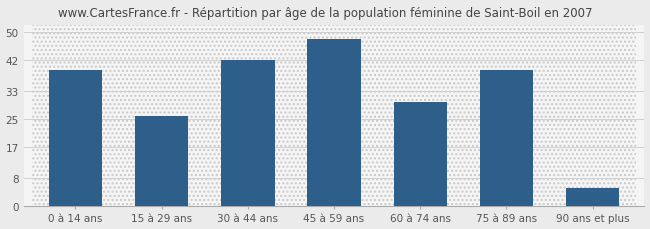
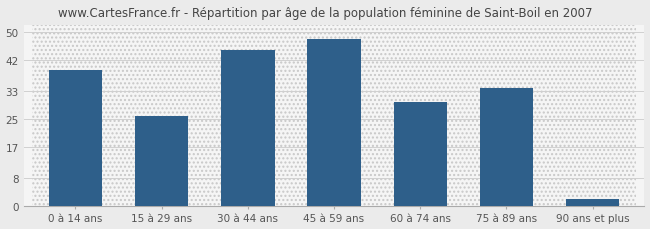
30 à 44 ans: 42 -> 45
75 à 89 ans: 39 -> 34
90 ans et plus: 5 -> 2
